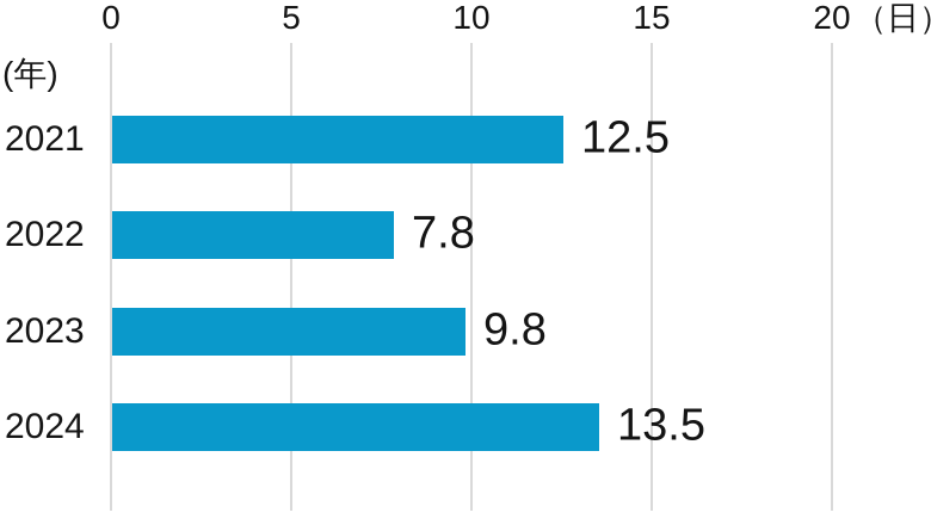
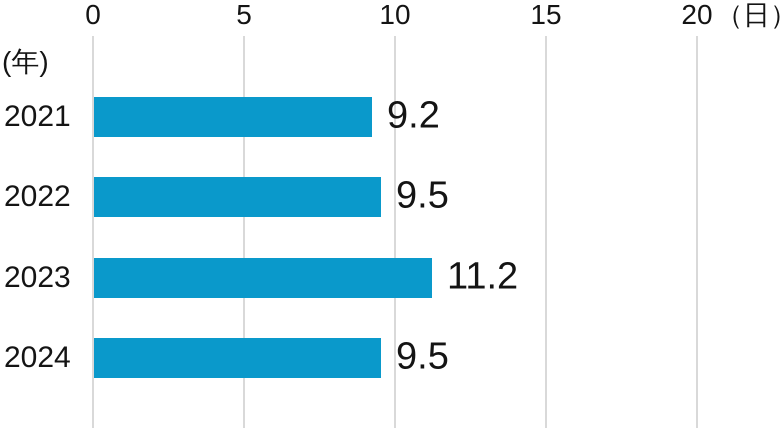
2021: 12.5 -> 9.2
2022: 7.8 -> 9.5
2023: 9.8 -> 11.2
2024: 13.5 -> 9.5
